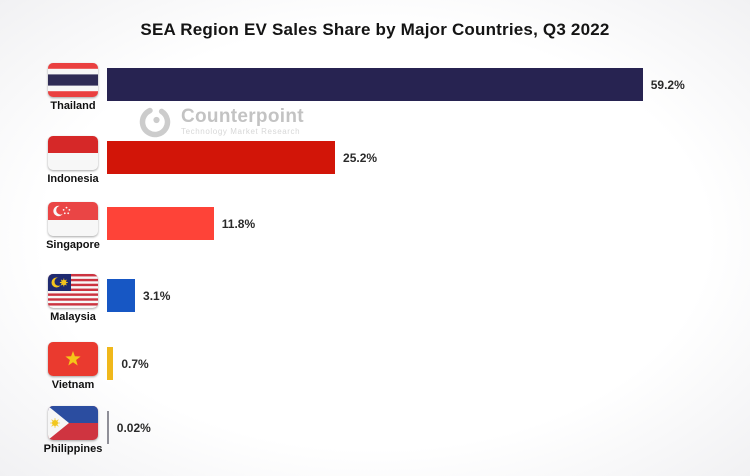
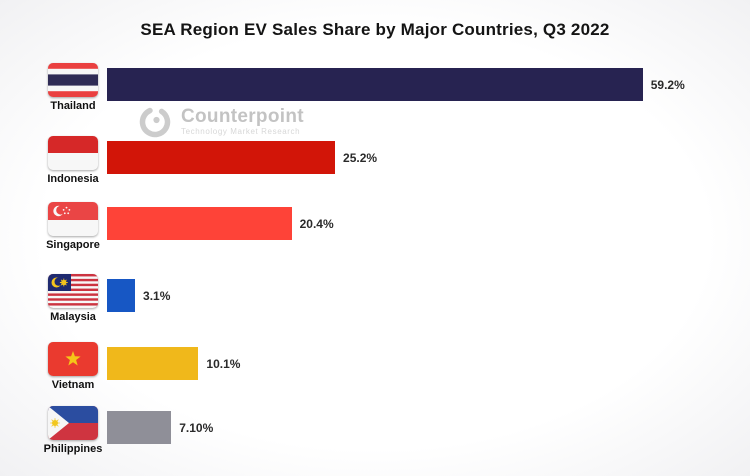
Singapore: 11.8% -> 20.4%
Vietnam: 0.7% -> 10.1%
Philippines: 0.02% -> 7.10%
